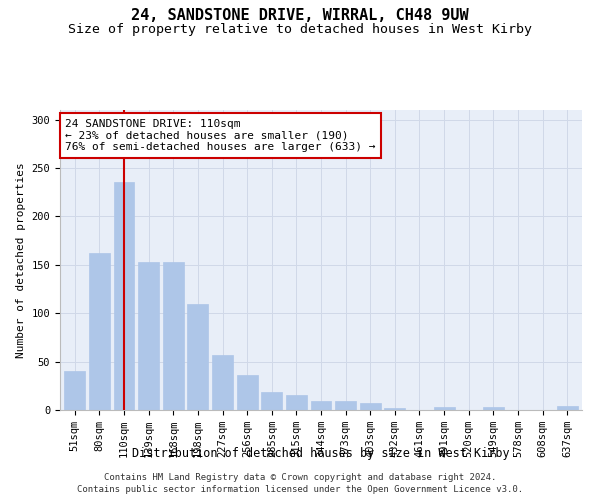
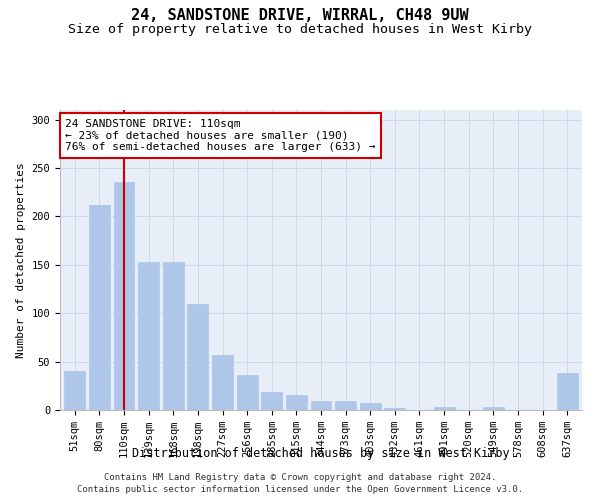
80sqm: 162 -> 212
637sqm: 4 -> 38
